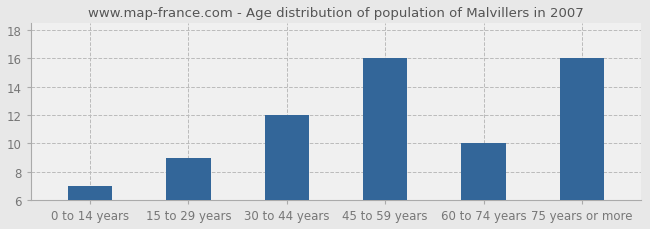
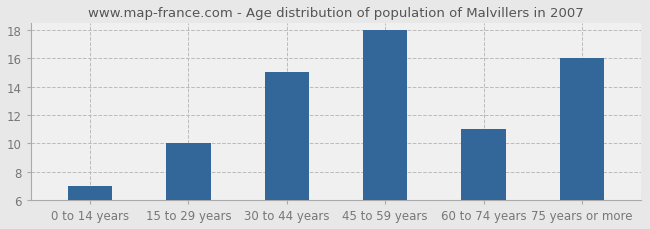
15 to 29 years: 9 -> 10
30 to 44 years: 12 -> 15
45 to 59 years: 16 -> 18
60 to 74 years: 10 -> 11
